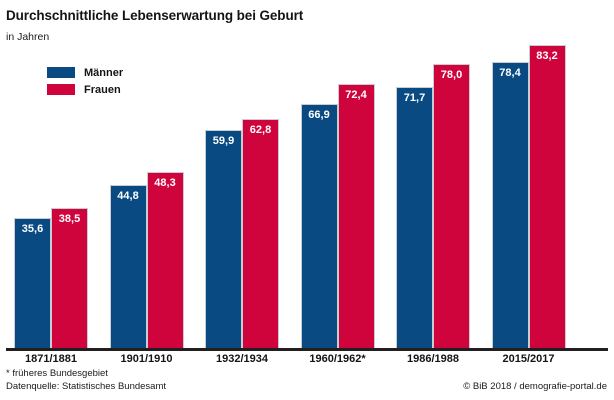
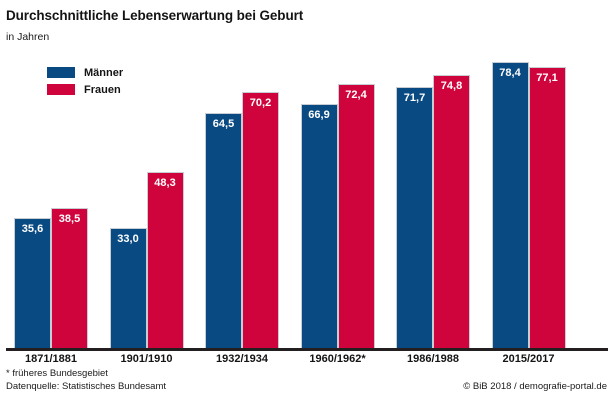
Männer/1901/1910: 44,8 -> 33,0
Männer/1932/1934: 59,9 -> 64,5
Frauen/1932/1934: 62,8 -> 70,2
Frauen/1986/1988: 78,0 -> 74,8
Frauen/2015/2017: 83,2 -> 77,1
